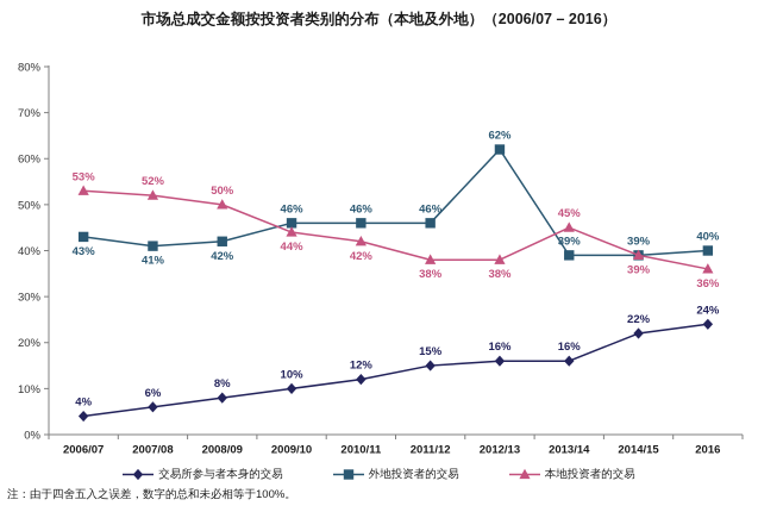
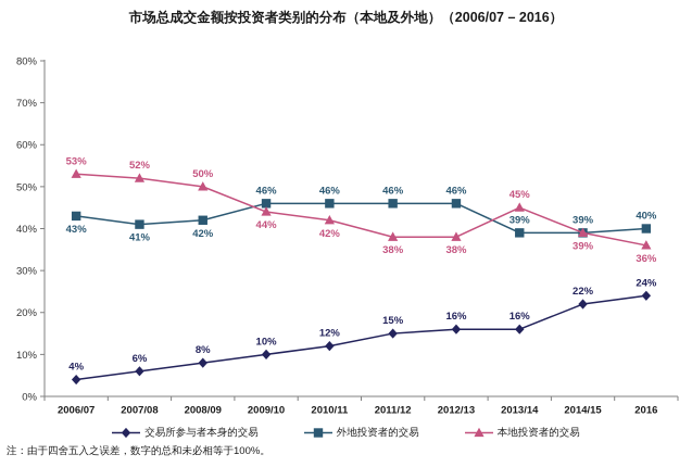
外地投资者的交易/2012/13: 62% -> 46%
